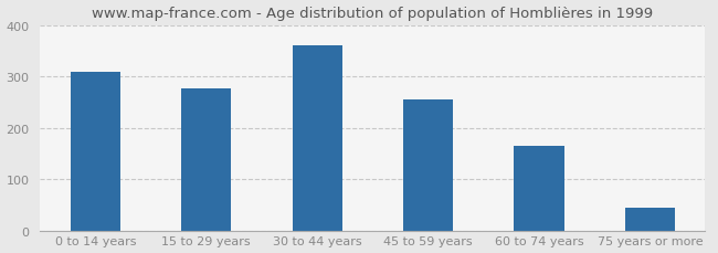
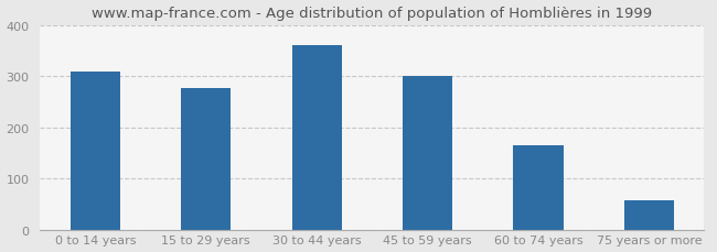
45 to 59 years: 255 -> 300
75 years or more: 45 -> 57
